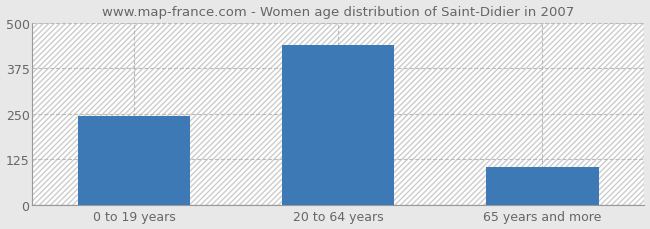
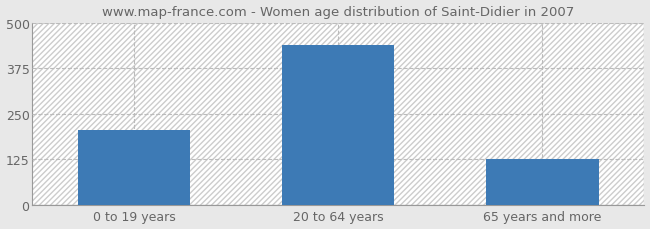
0 to 19 years: 245 -> 205
65 years and more: 105 -> 125
